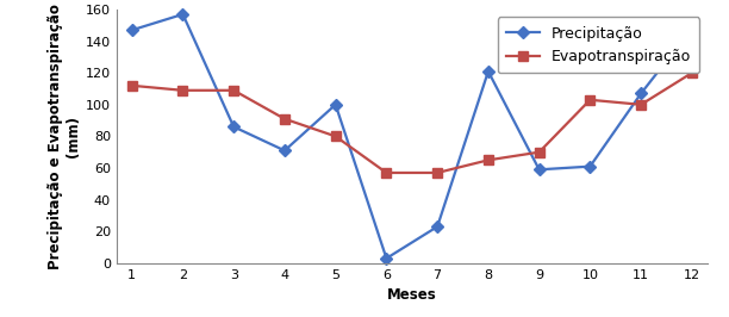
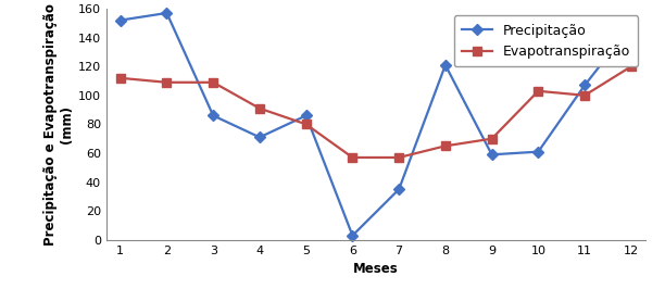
Precipitação/1: 147 -> 152
Precipitação/5: 100 -> 86
Precipitação/7: 23 -> 35
